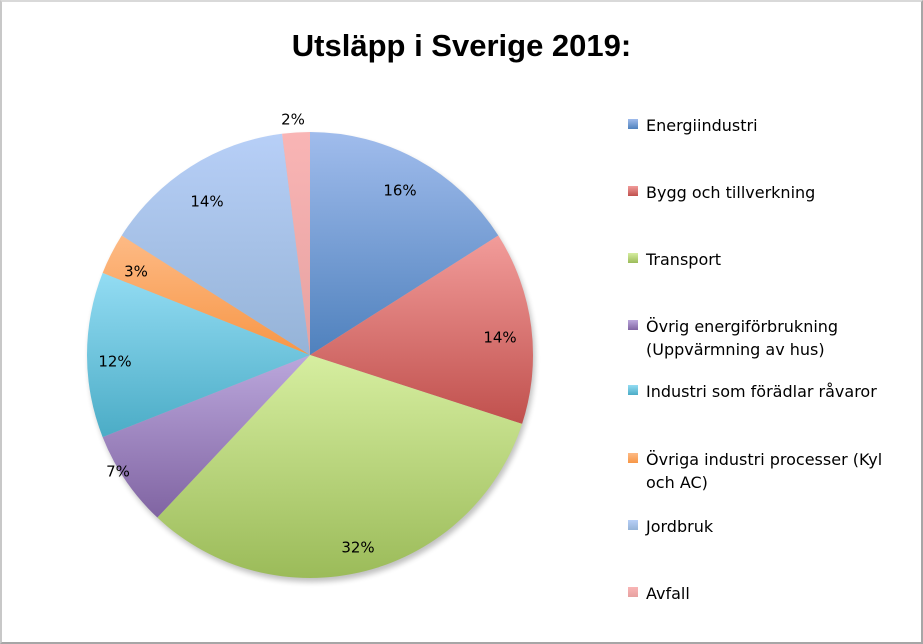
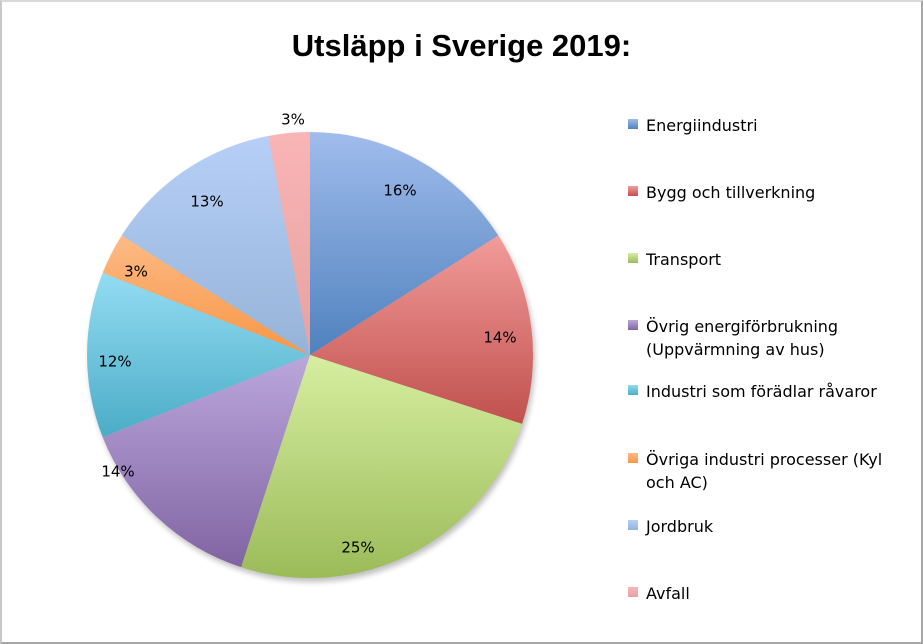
Transport: 32% -> 25%
Övrig energiförbrukning (Uppvärmning av hus): 7% -> 14%
Jordbruk: 14% -> 13%
Avfall: 2% -> 3%
